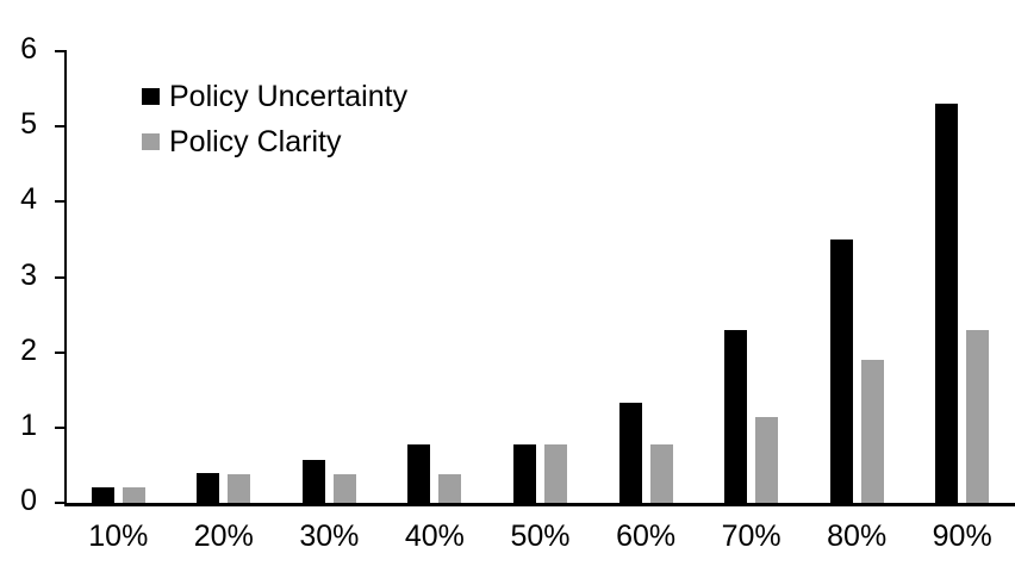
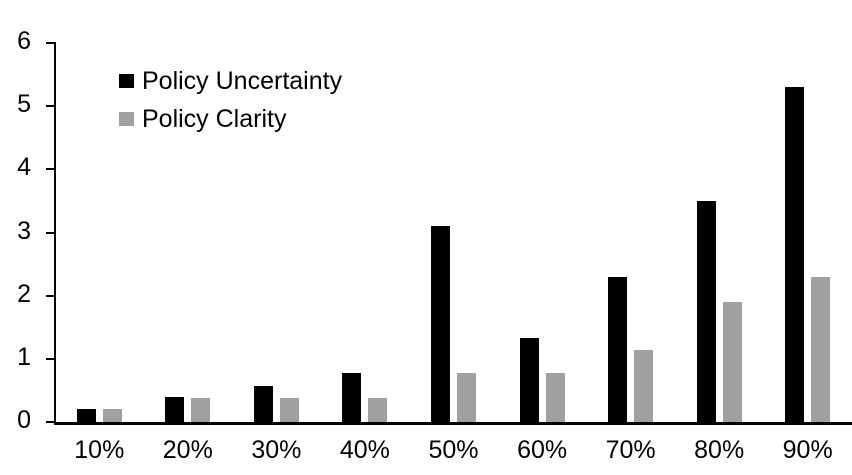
Policy Uncertainty/50%: 0.8 -> 3.1
